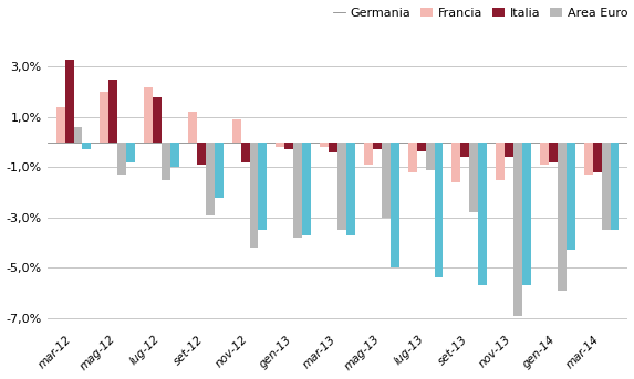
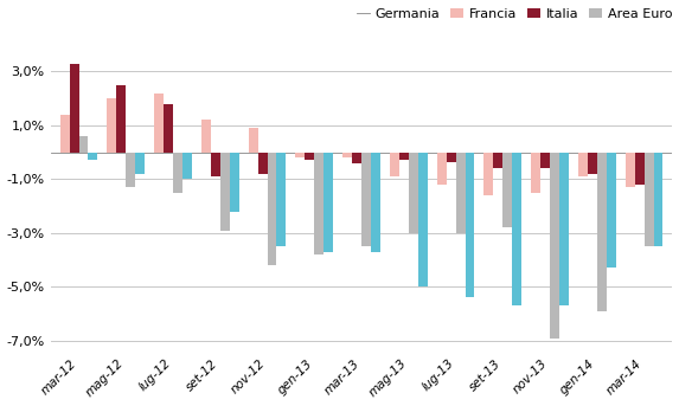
Area Euro/lug-13: -1,1% -> -3,0%
